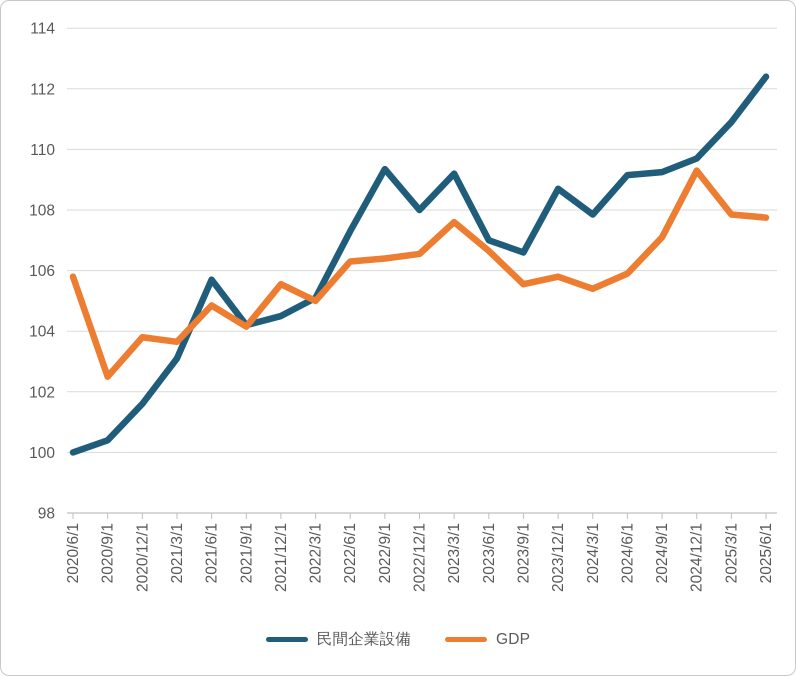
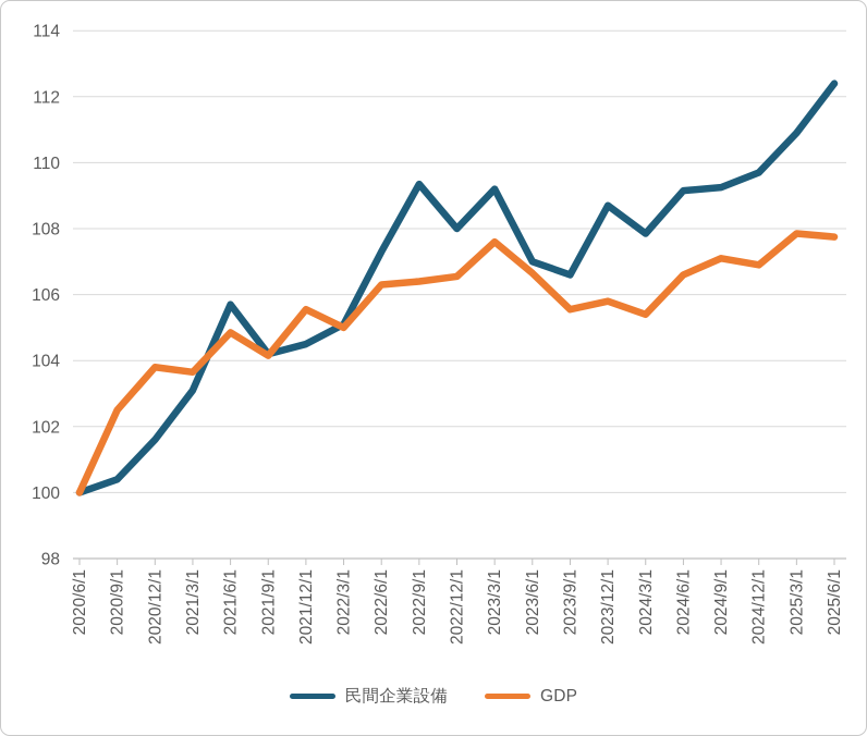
GDP/2020/6/1: 105.8 -> 100.0
GDP/2024/6/1: 105.9 -> 106.6
GDP/2024/12/1: 109.3 -> 106.9
